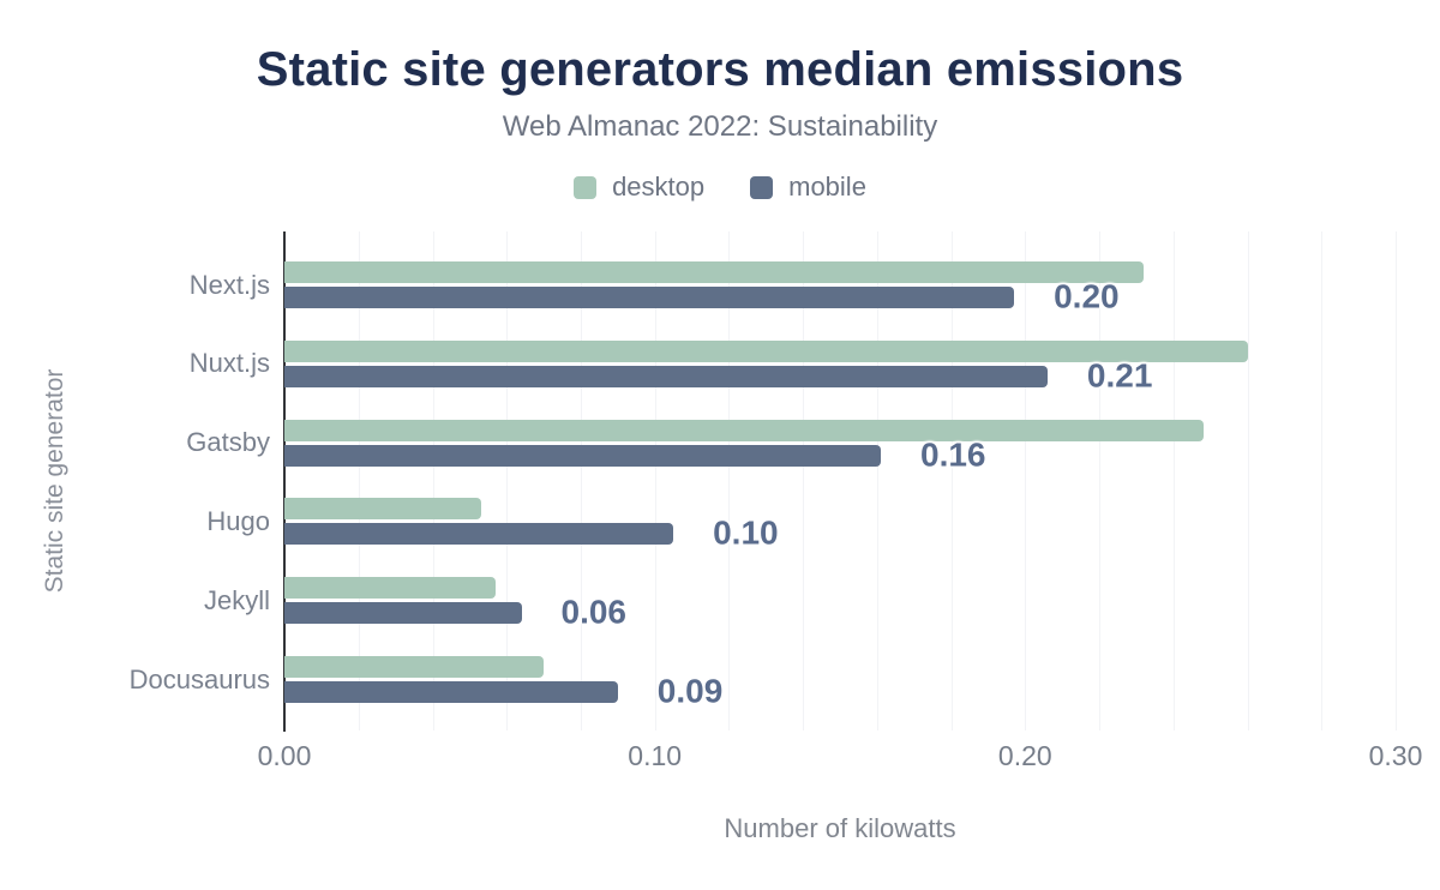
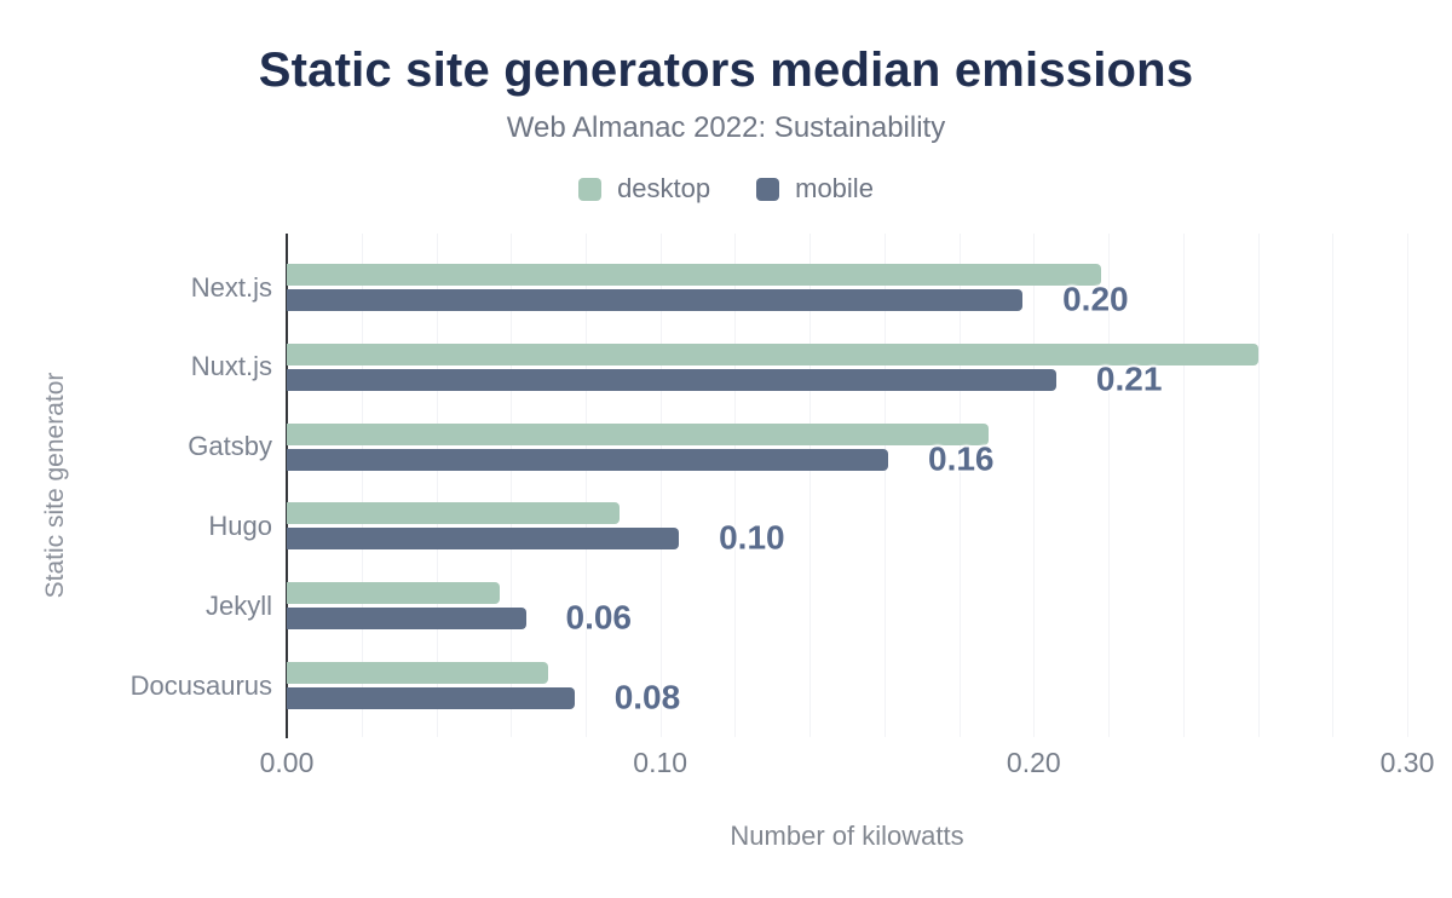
desktop/Next.js: 0.232 -> 0.218
desktop/Gatsby: 0.248 -> 0.188
desktop/Hugo: 0.053 -> 0.089
mobile/Docusaurus: 0.09 -> 0.08
